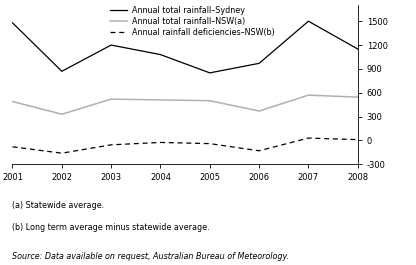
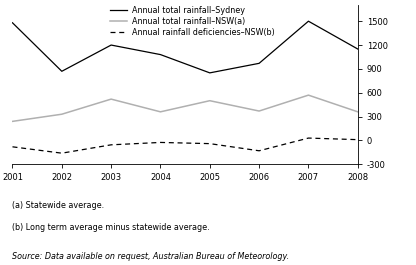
Annual total rainfall–NSW(a)/2001: 490 -> 240
Annual total rainfall–NSW(a)/2004: 510 -> 360
Annual total rainfall–NSW(a)/2008: 540 -> 360
